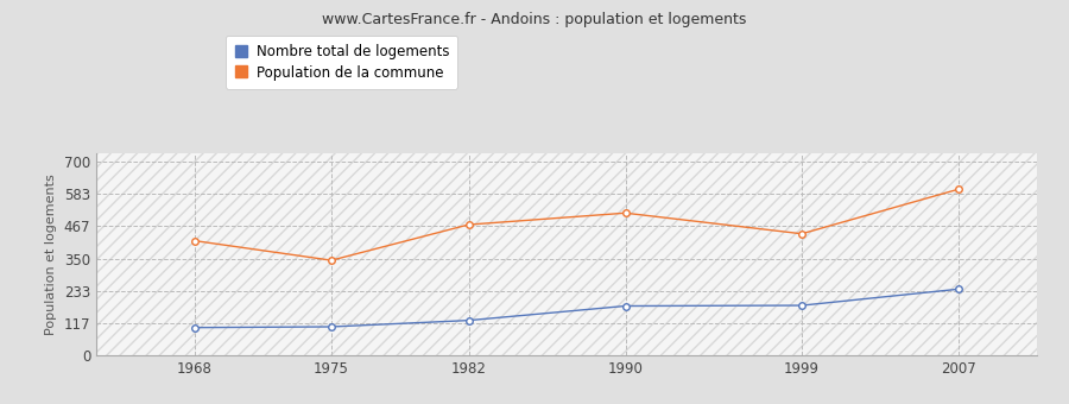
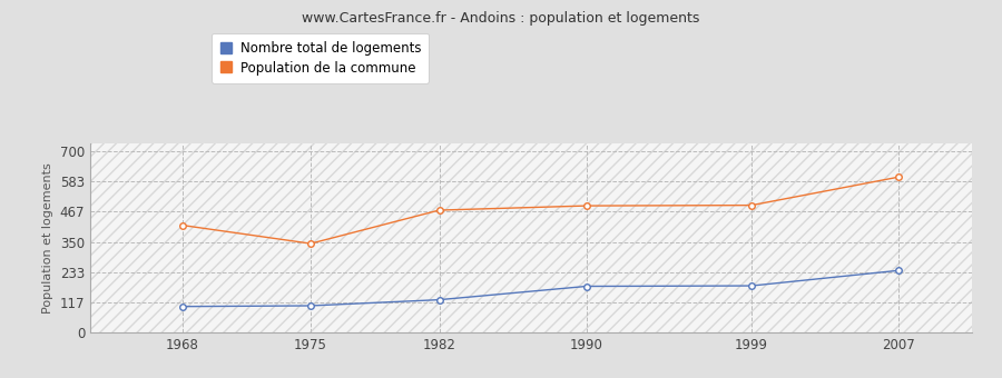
Population de la commune/1990: 515 -> 490
Population de la commune/1999: 440 -> 492
